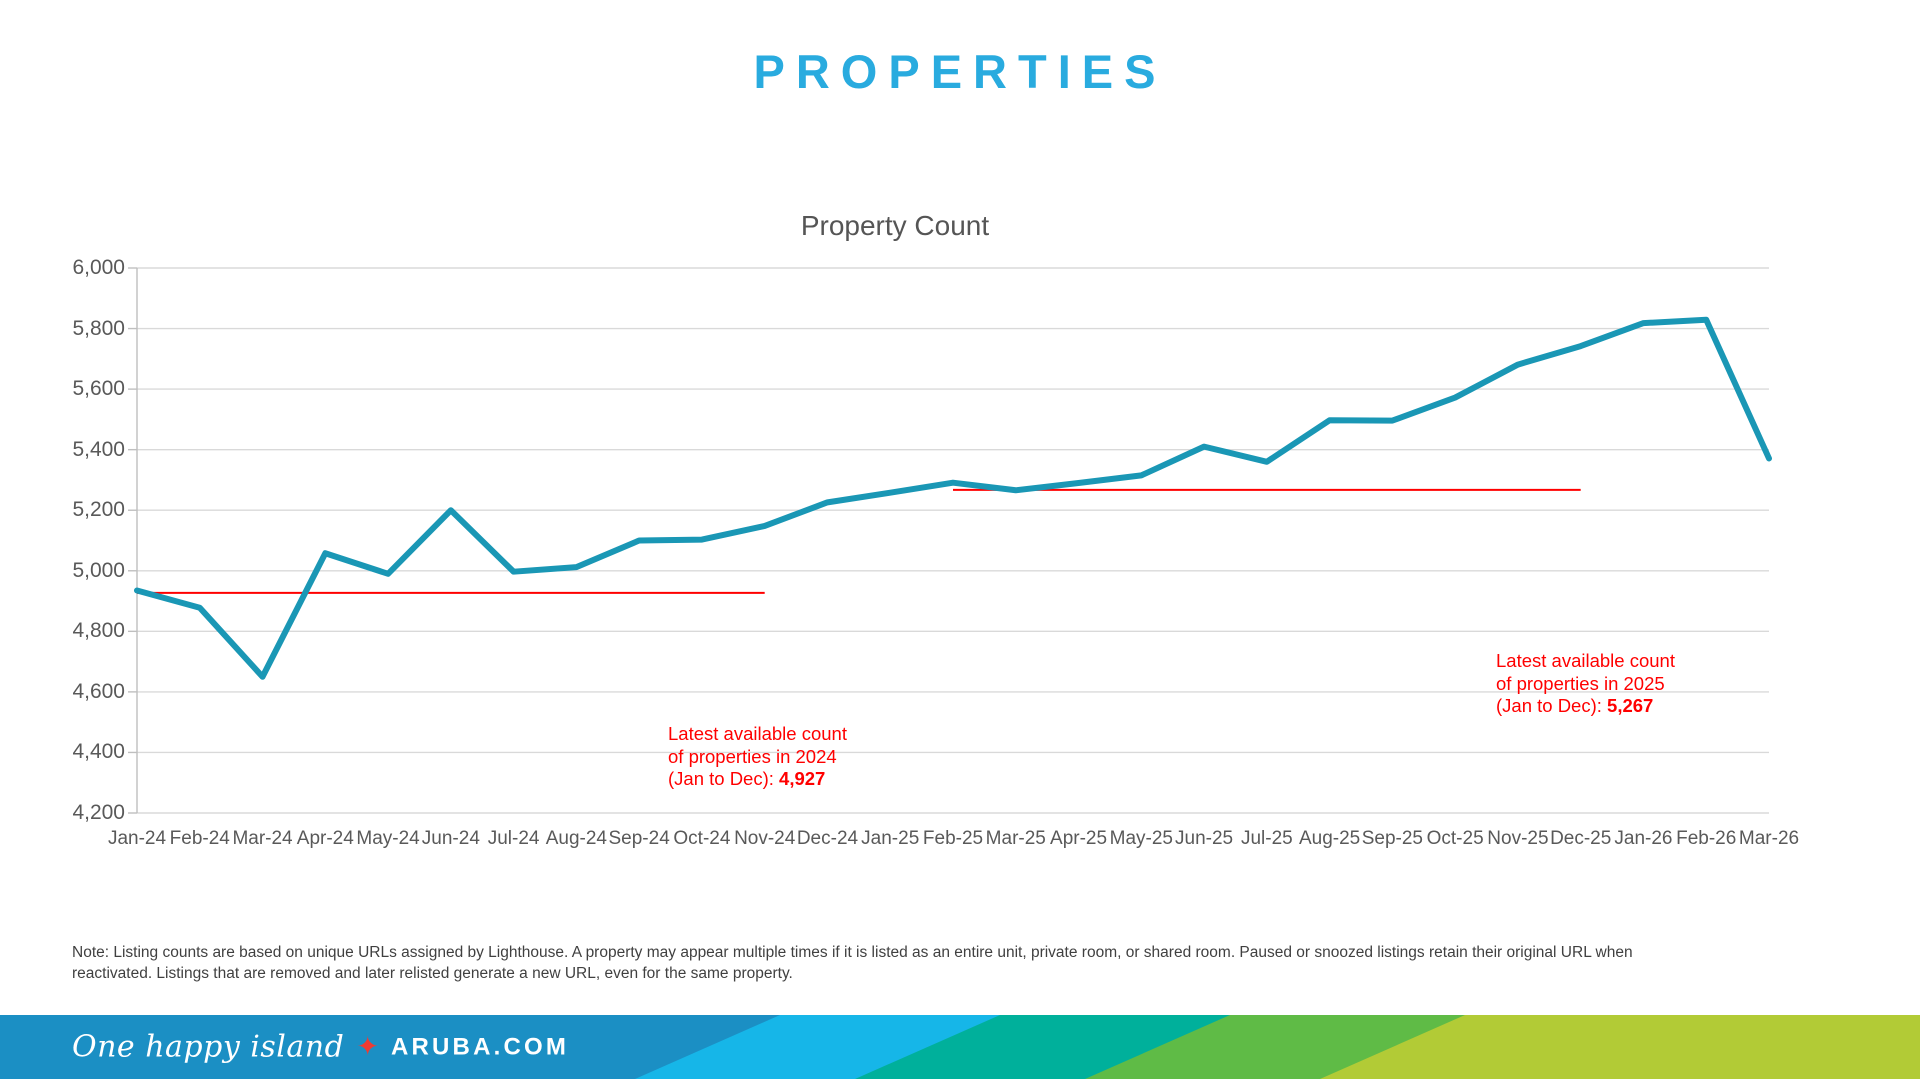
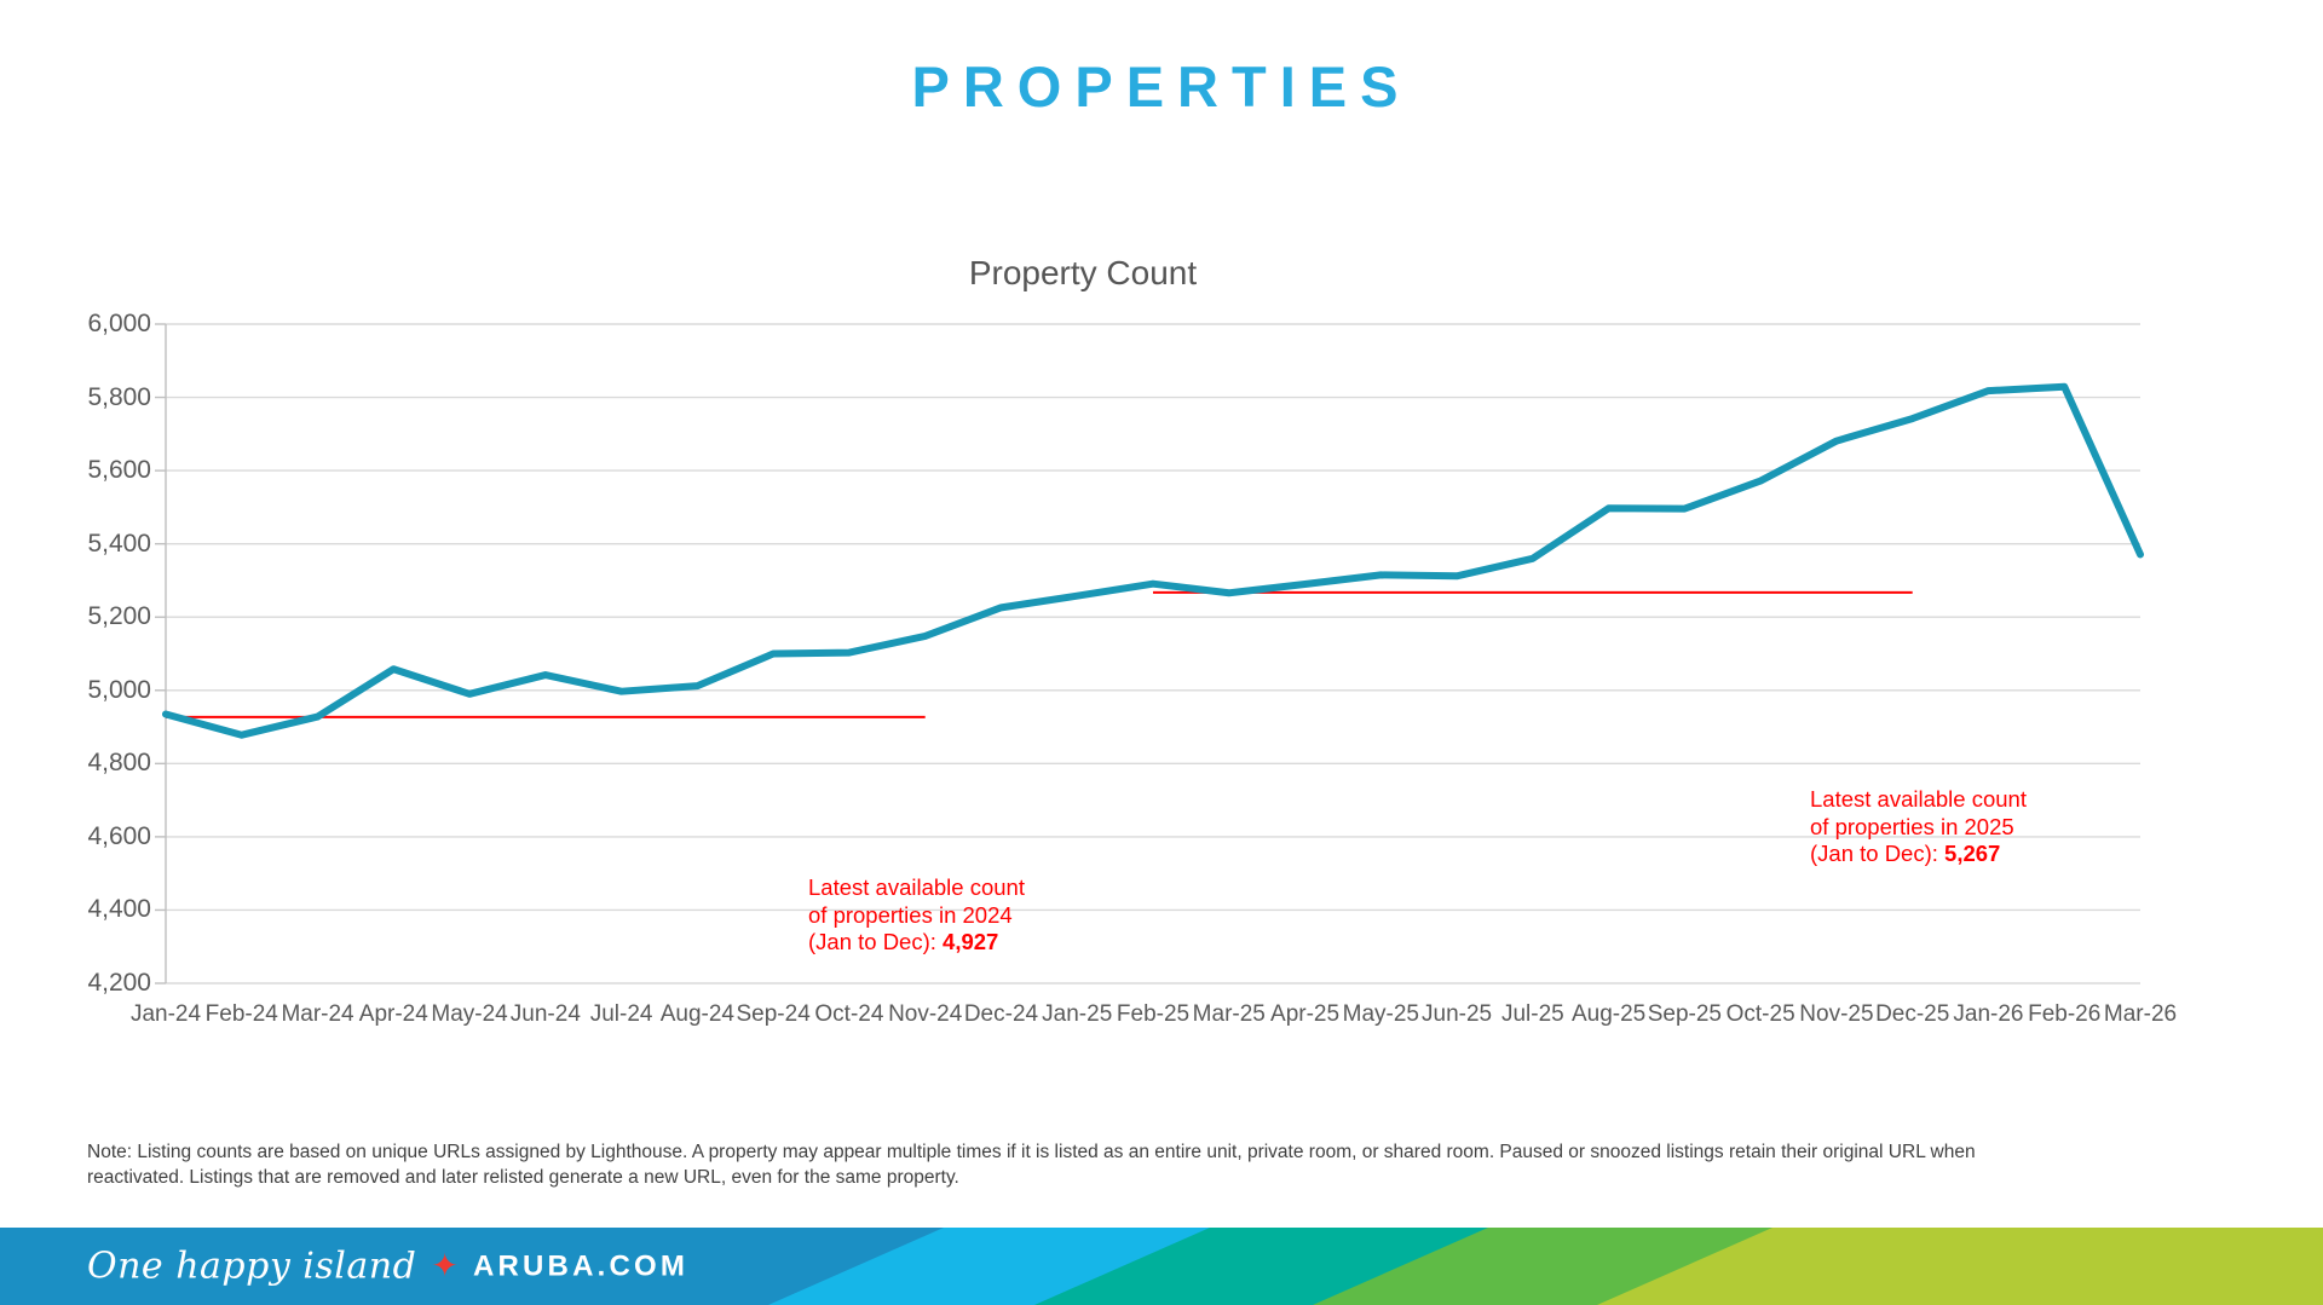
Mar-24: 4650 -> 4930
Jun-24: 5200 -> 5040
Jun-25: 5410 -> 5310
